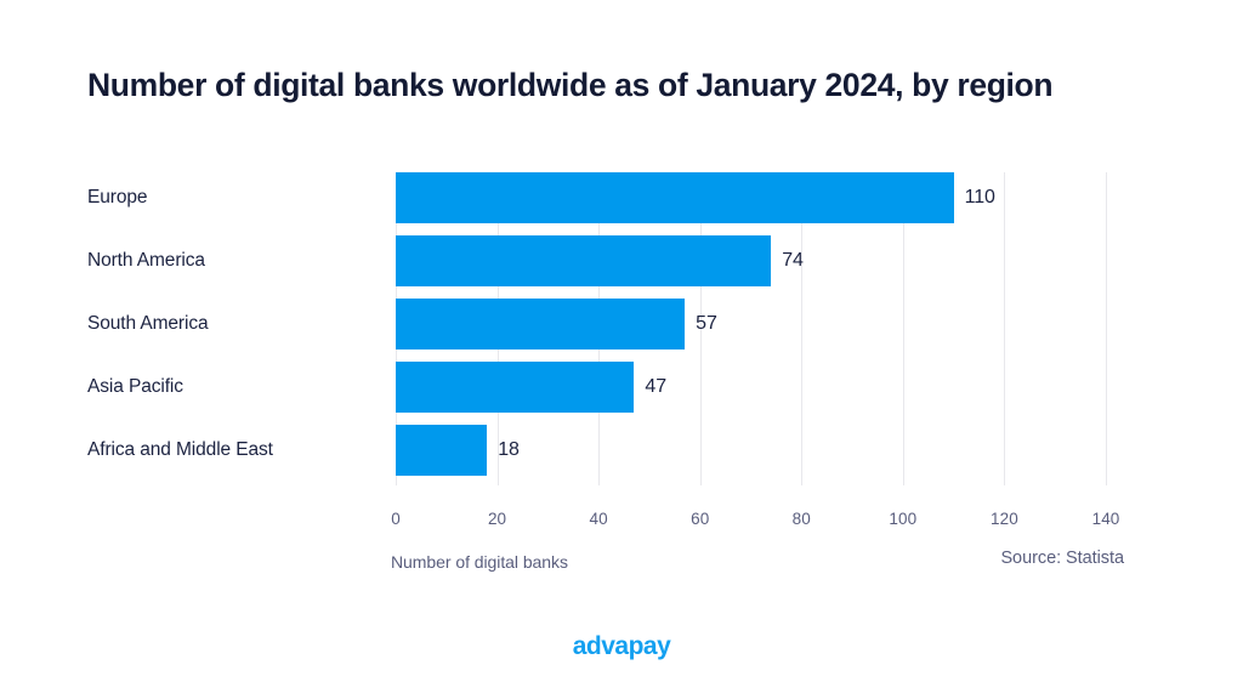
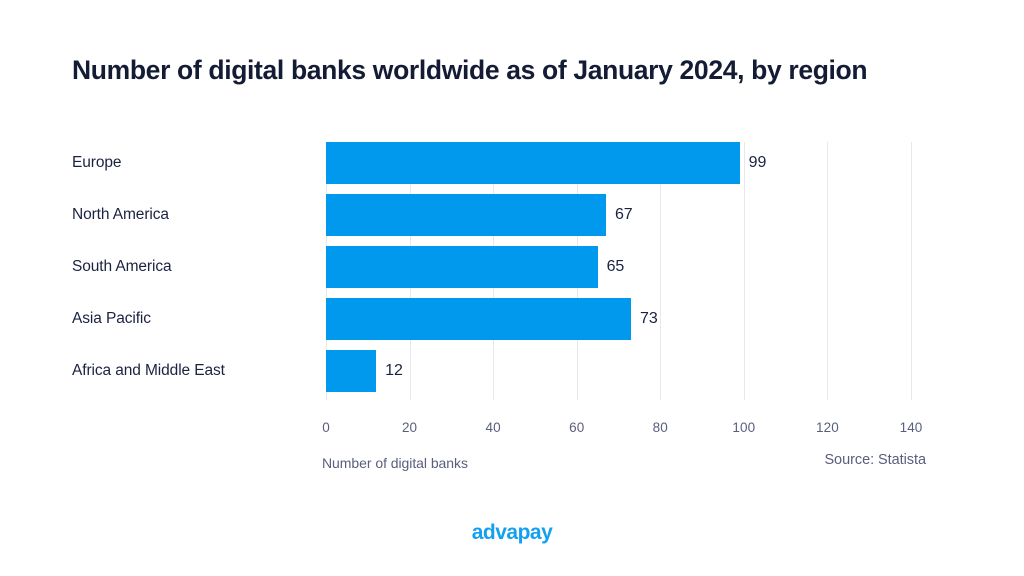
Europe: 110 -> 99
North America: 74 -> 67
South America: 57 -> 65
Asia Pacific: 47 -> 73
Africa and Middle East: 18 -> 12
